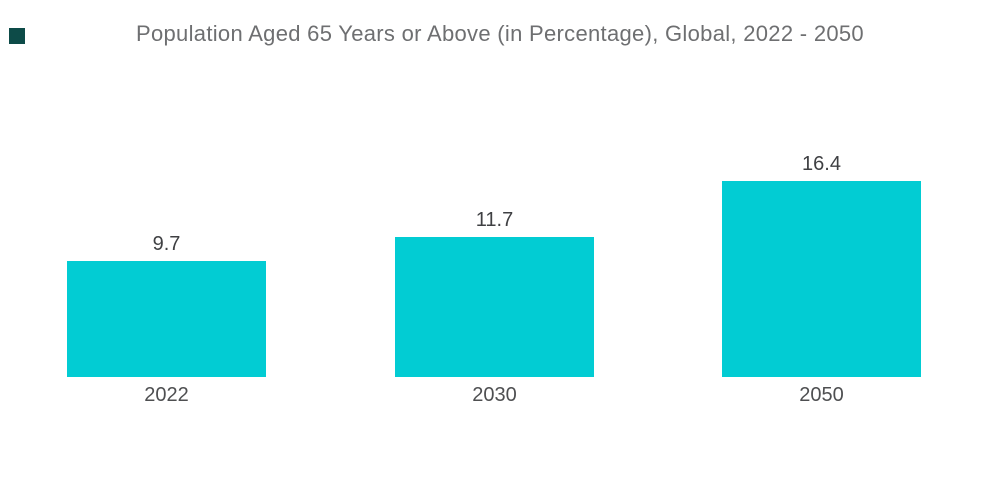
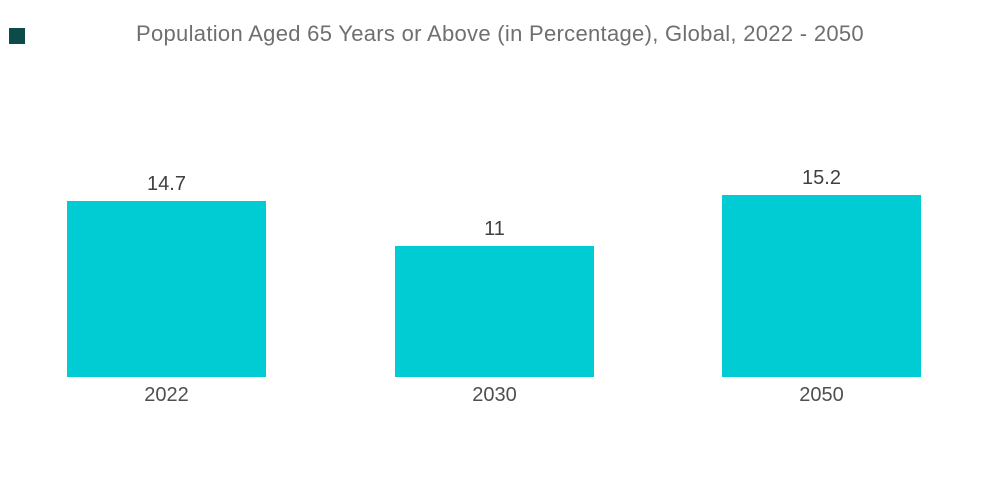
2022: 9.7 -> 14.7
2030: 11.7 -> 11
2050: 16.4 -> 15.2
